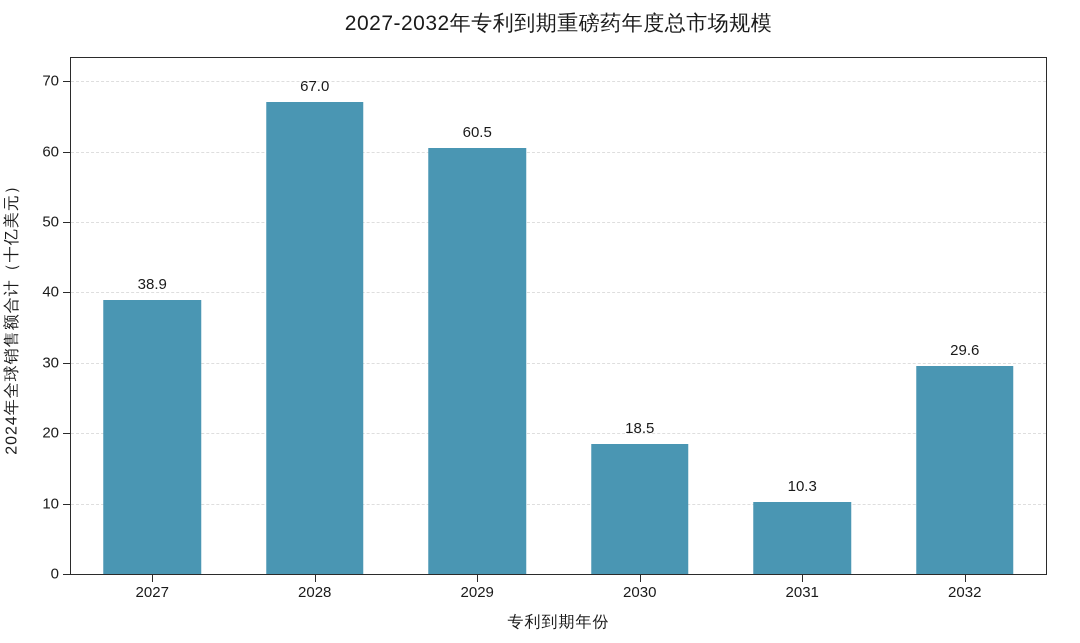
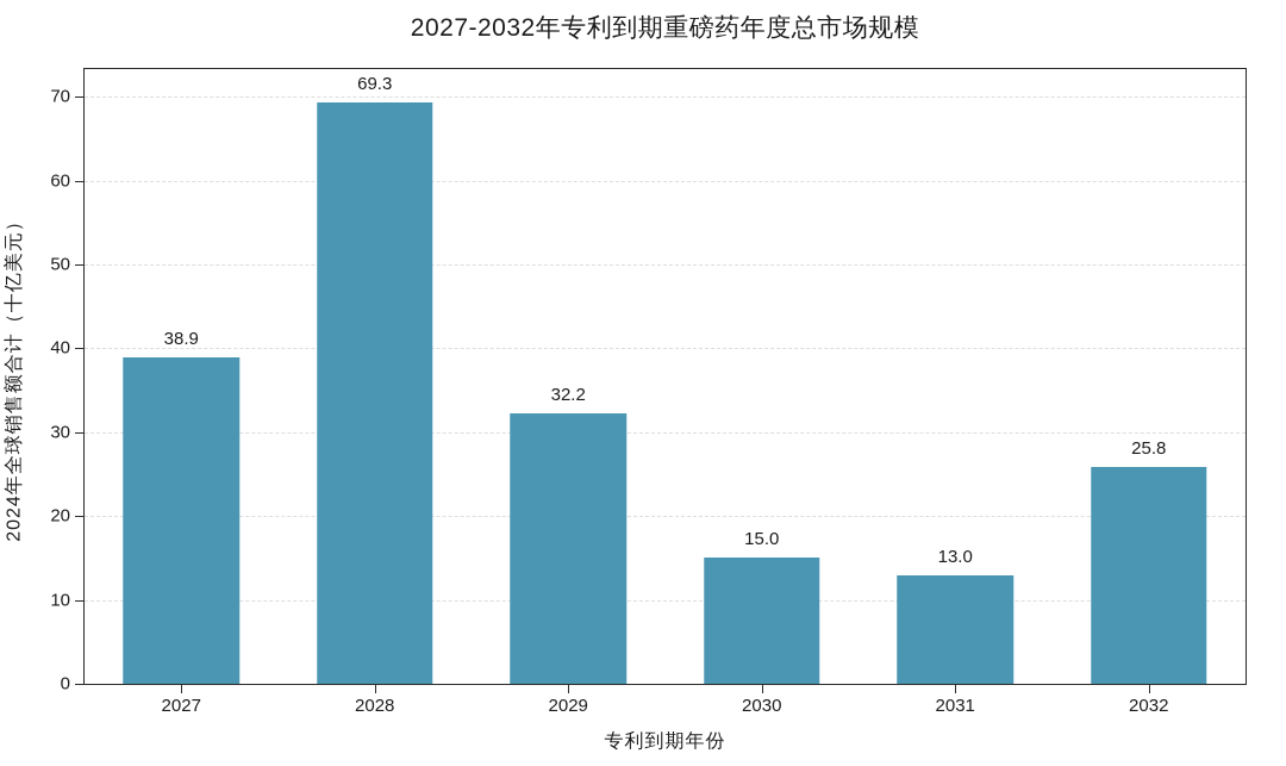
2028: 67.0 -> 69.3
2029: 60.5 -> 32.2
2030: 18.5 -> 15.0
2031: 10.3 -> 13.0
2032: 29.6 -> 25.8
